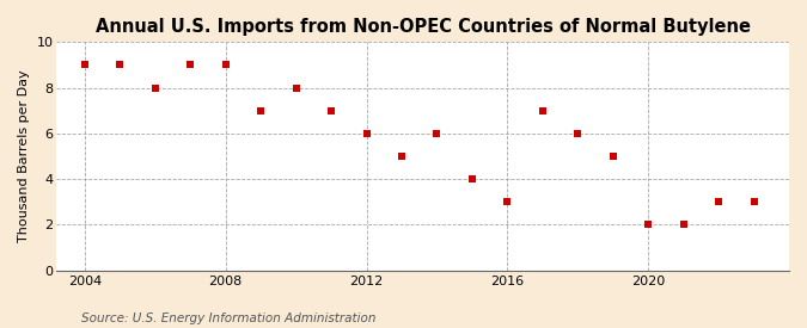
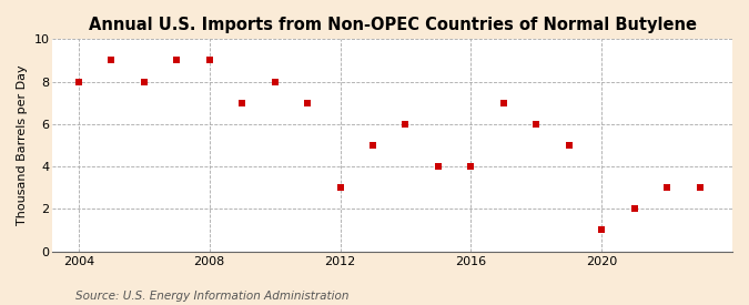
2004: 9 -> 8
2012: 6 -> 3
2016: 3 -> 4
2020: 2 -> 1
